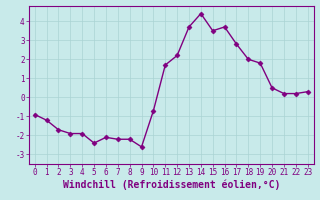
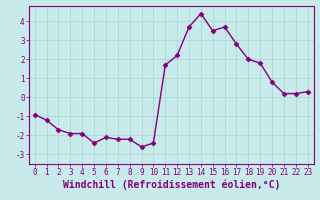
10: -0.7 -> -2.4
20: 0.5 -> 0.8
